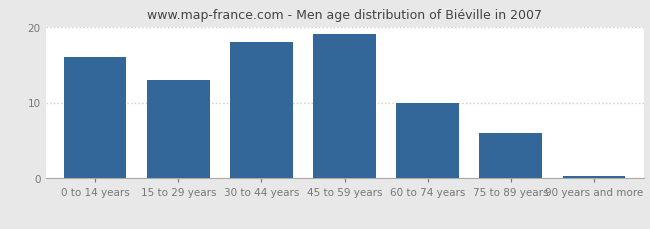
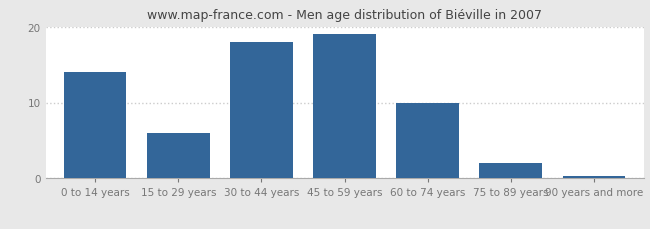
0 to 14 years: 16.0 -> 14.0
15 to 29 years: 13.0 -> 6.0
75 to 89 years: 6.0 -> 2.0
